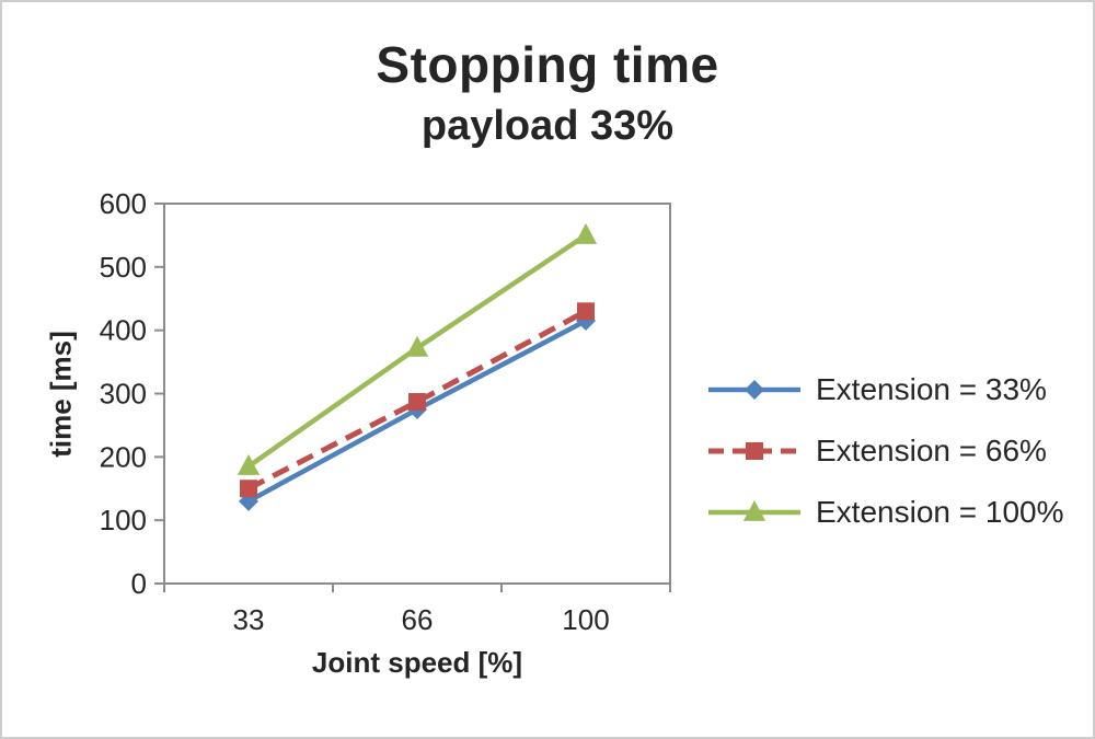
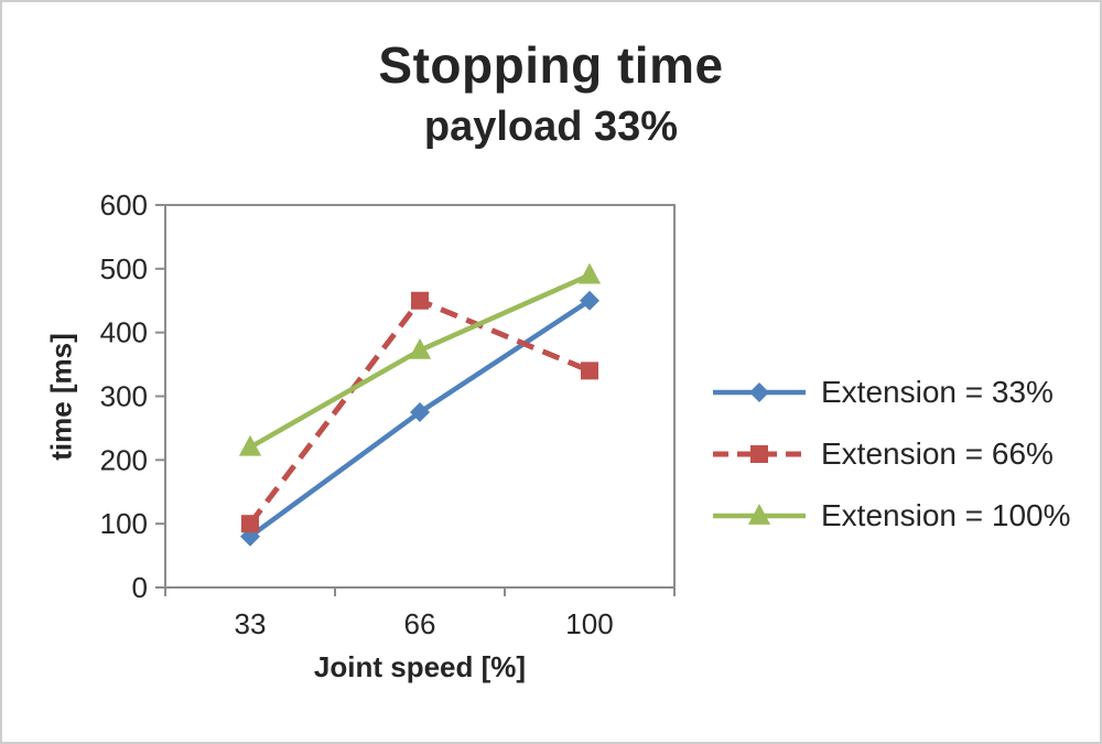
Extension = 33%/33: 130 -> 80
Extension = 66%/33: 150 -> 100
Extension = 100%/33: 180 -> 220
Extension = 66%/66: 290 -> 450
Extension = 33%/100: 420 -> 450
Extension = 66%/100: 430 -> 340
Extension = 100%/100: 550 -> 490
